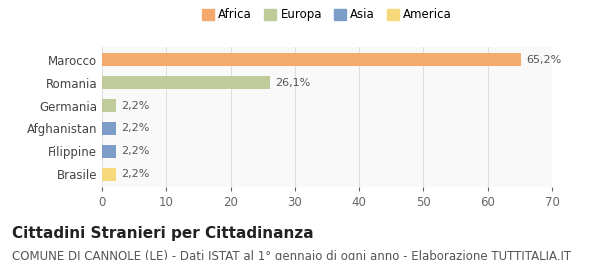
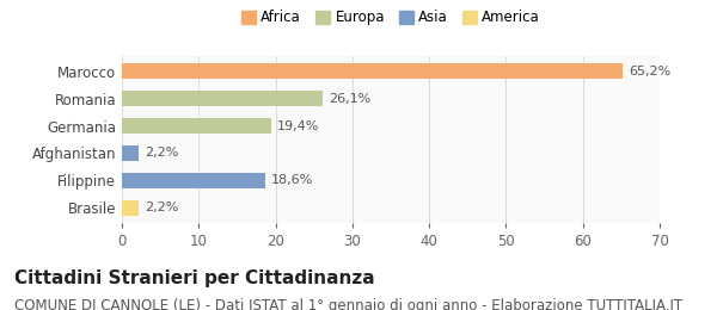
Germania: 2,2% -> 19,4%
Filippine: 2,2% -> 18,6%
